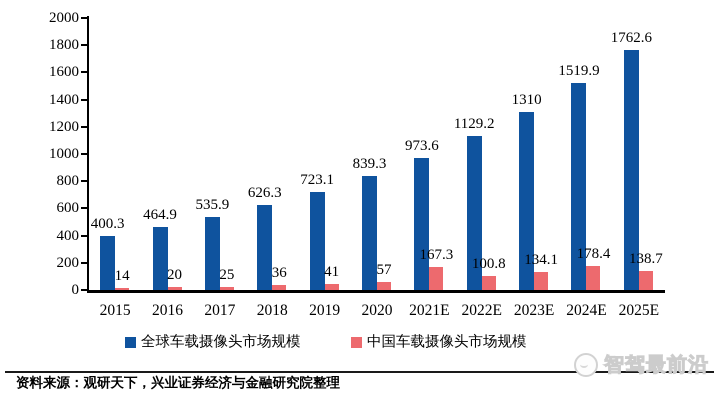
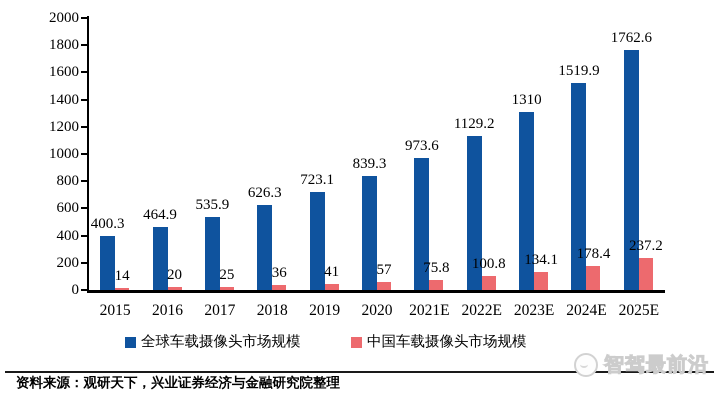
中国车载摄像头市场规模/2021E: 167.3 -> 75.8
中国车载摄像头市场规模/2025E: 138.7 -> 237.2
